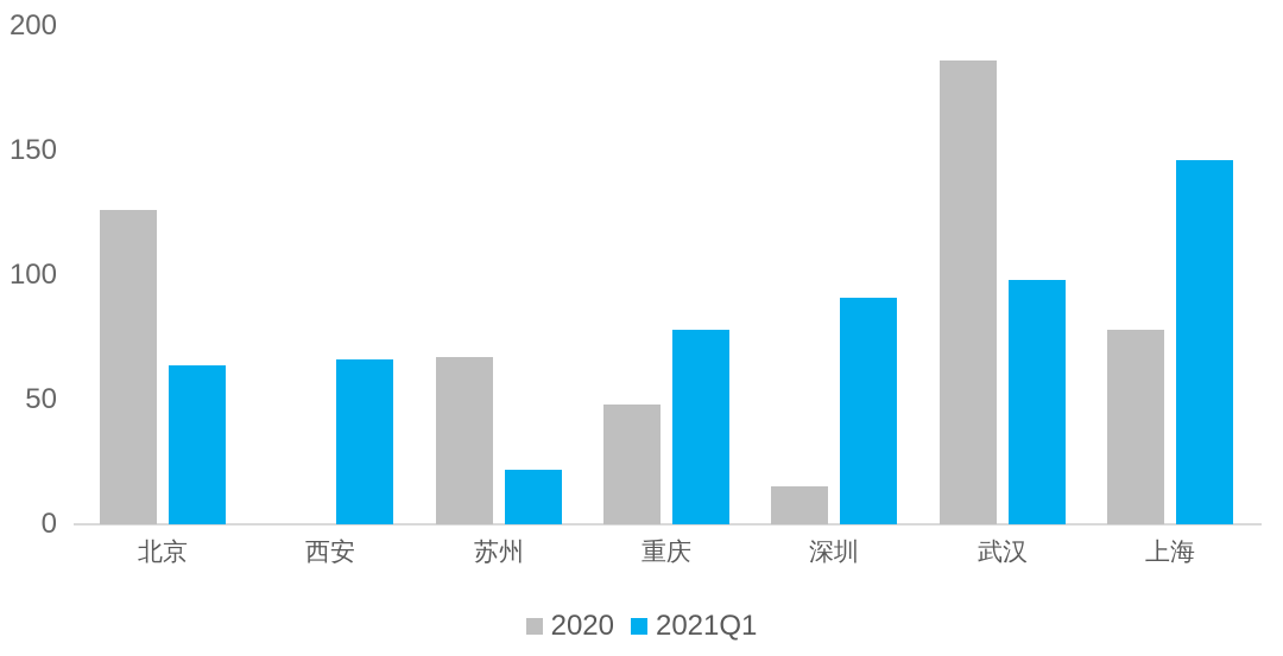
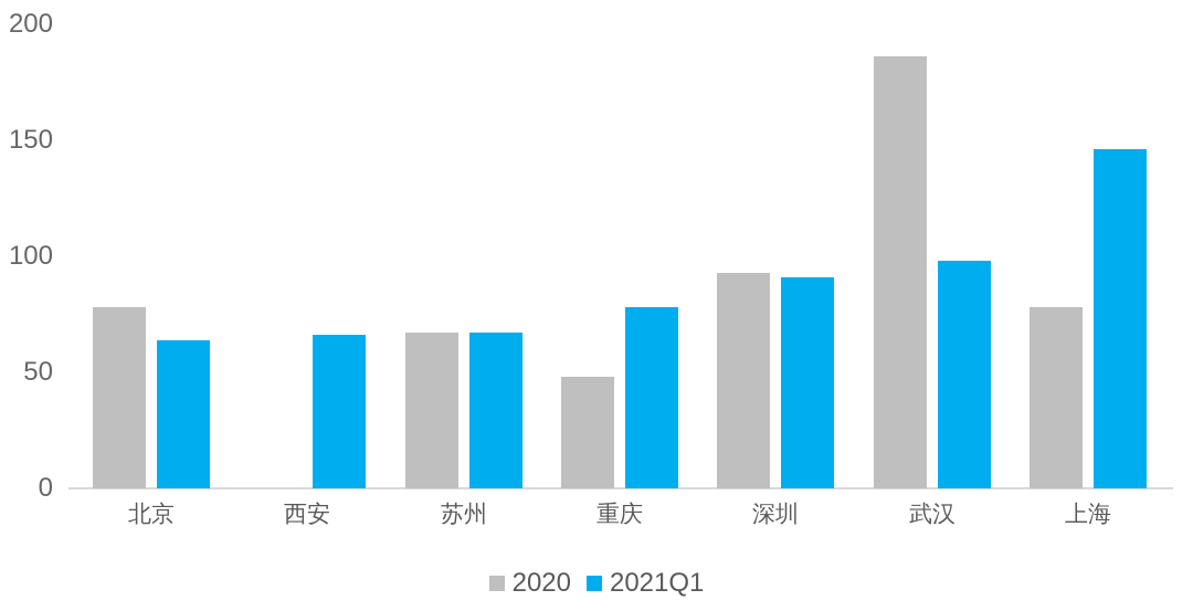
2020/北京: 126 -> 78
2021Q1/苏州: 22 -> 67
2020/深圳: 15 -> 93
